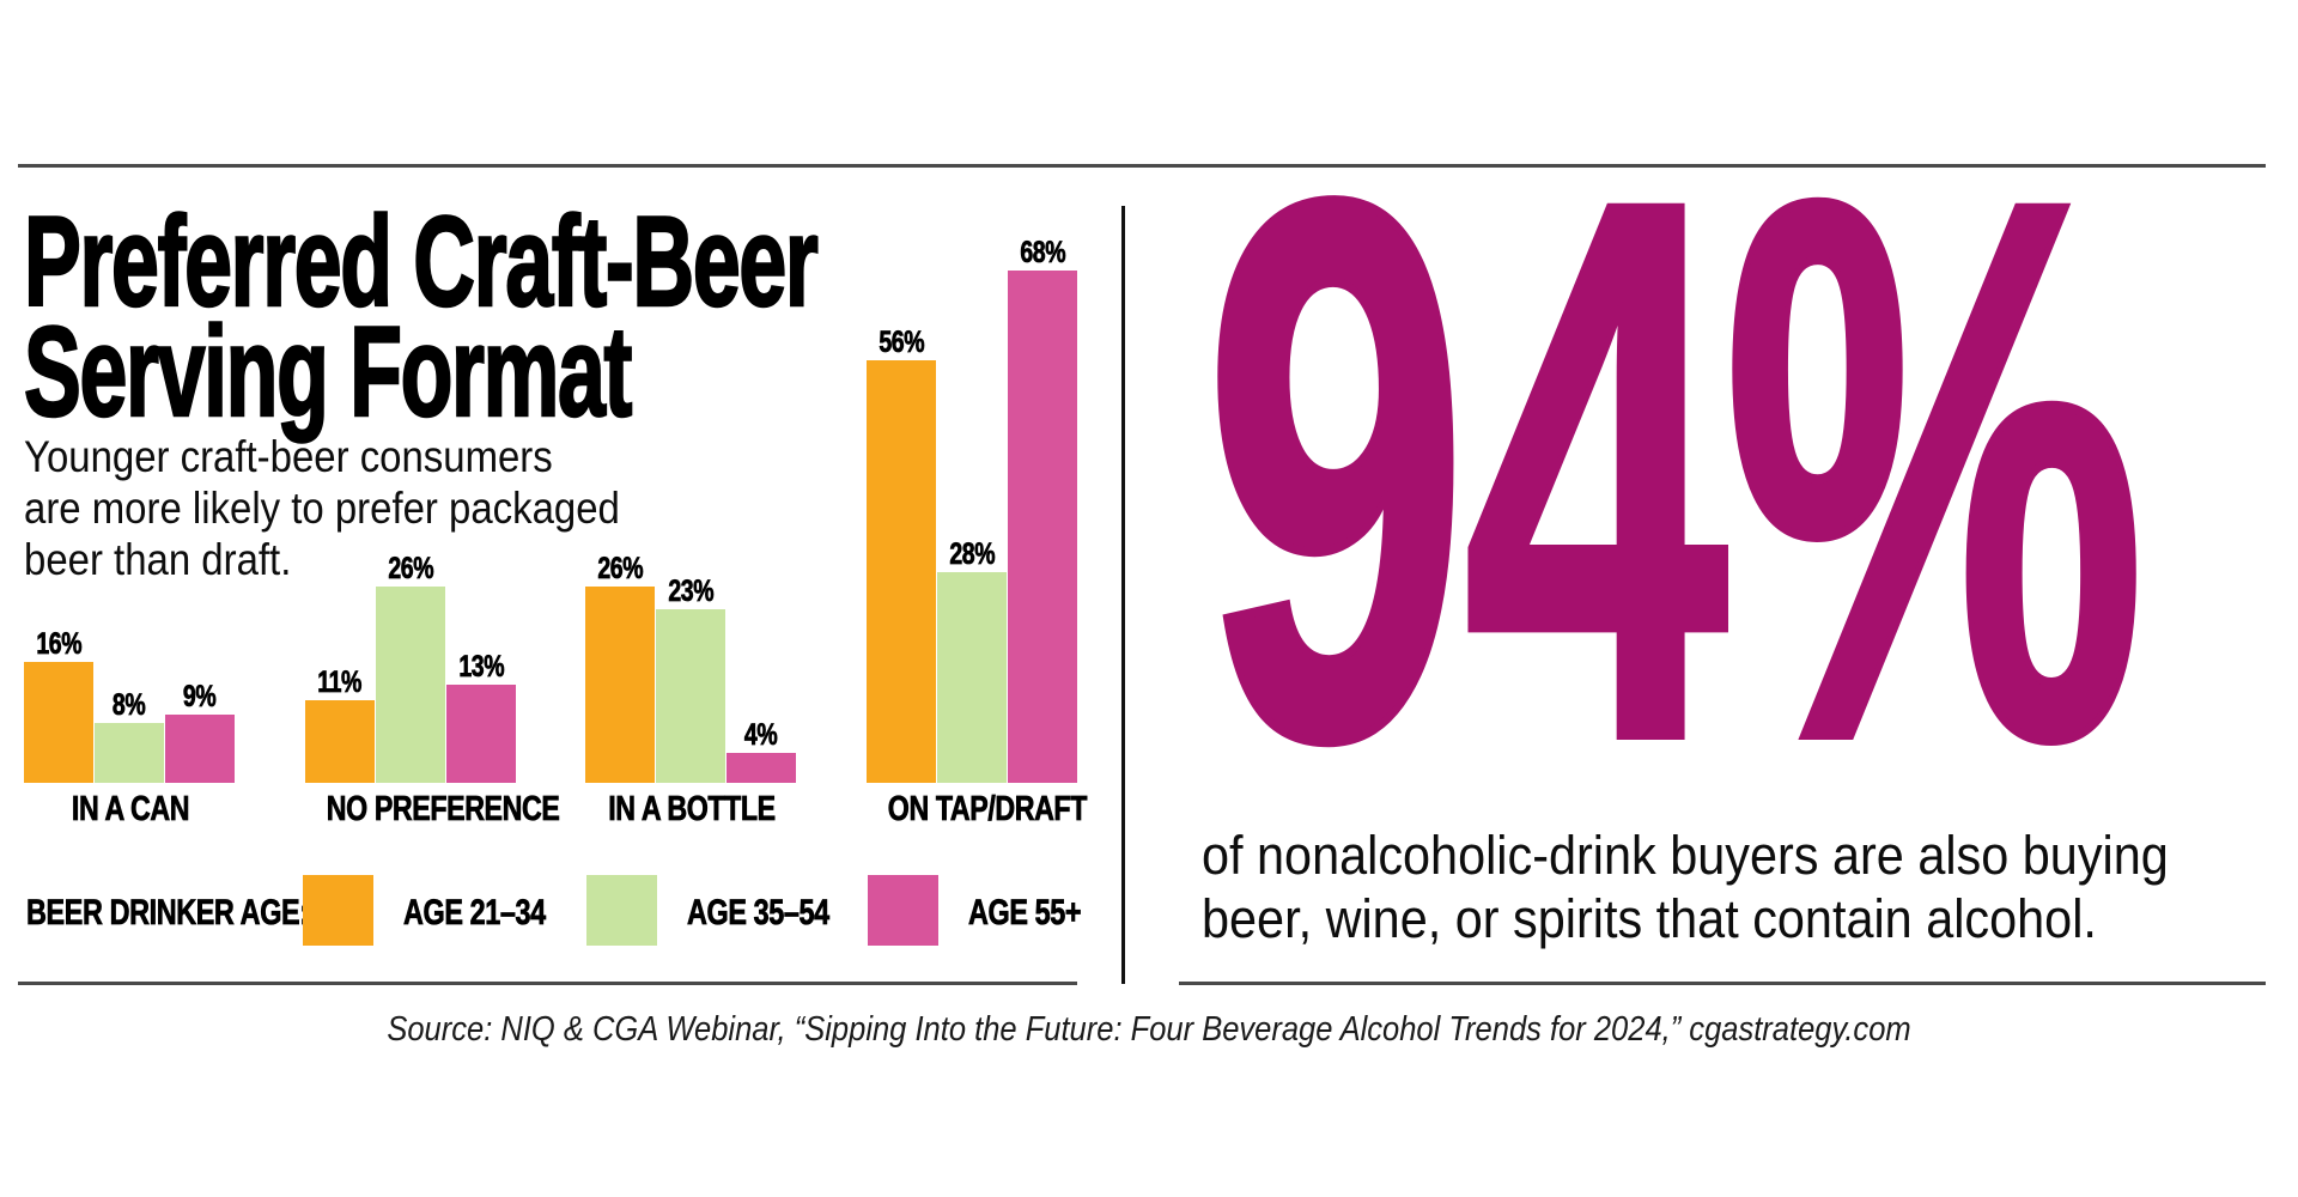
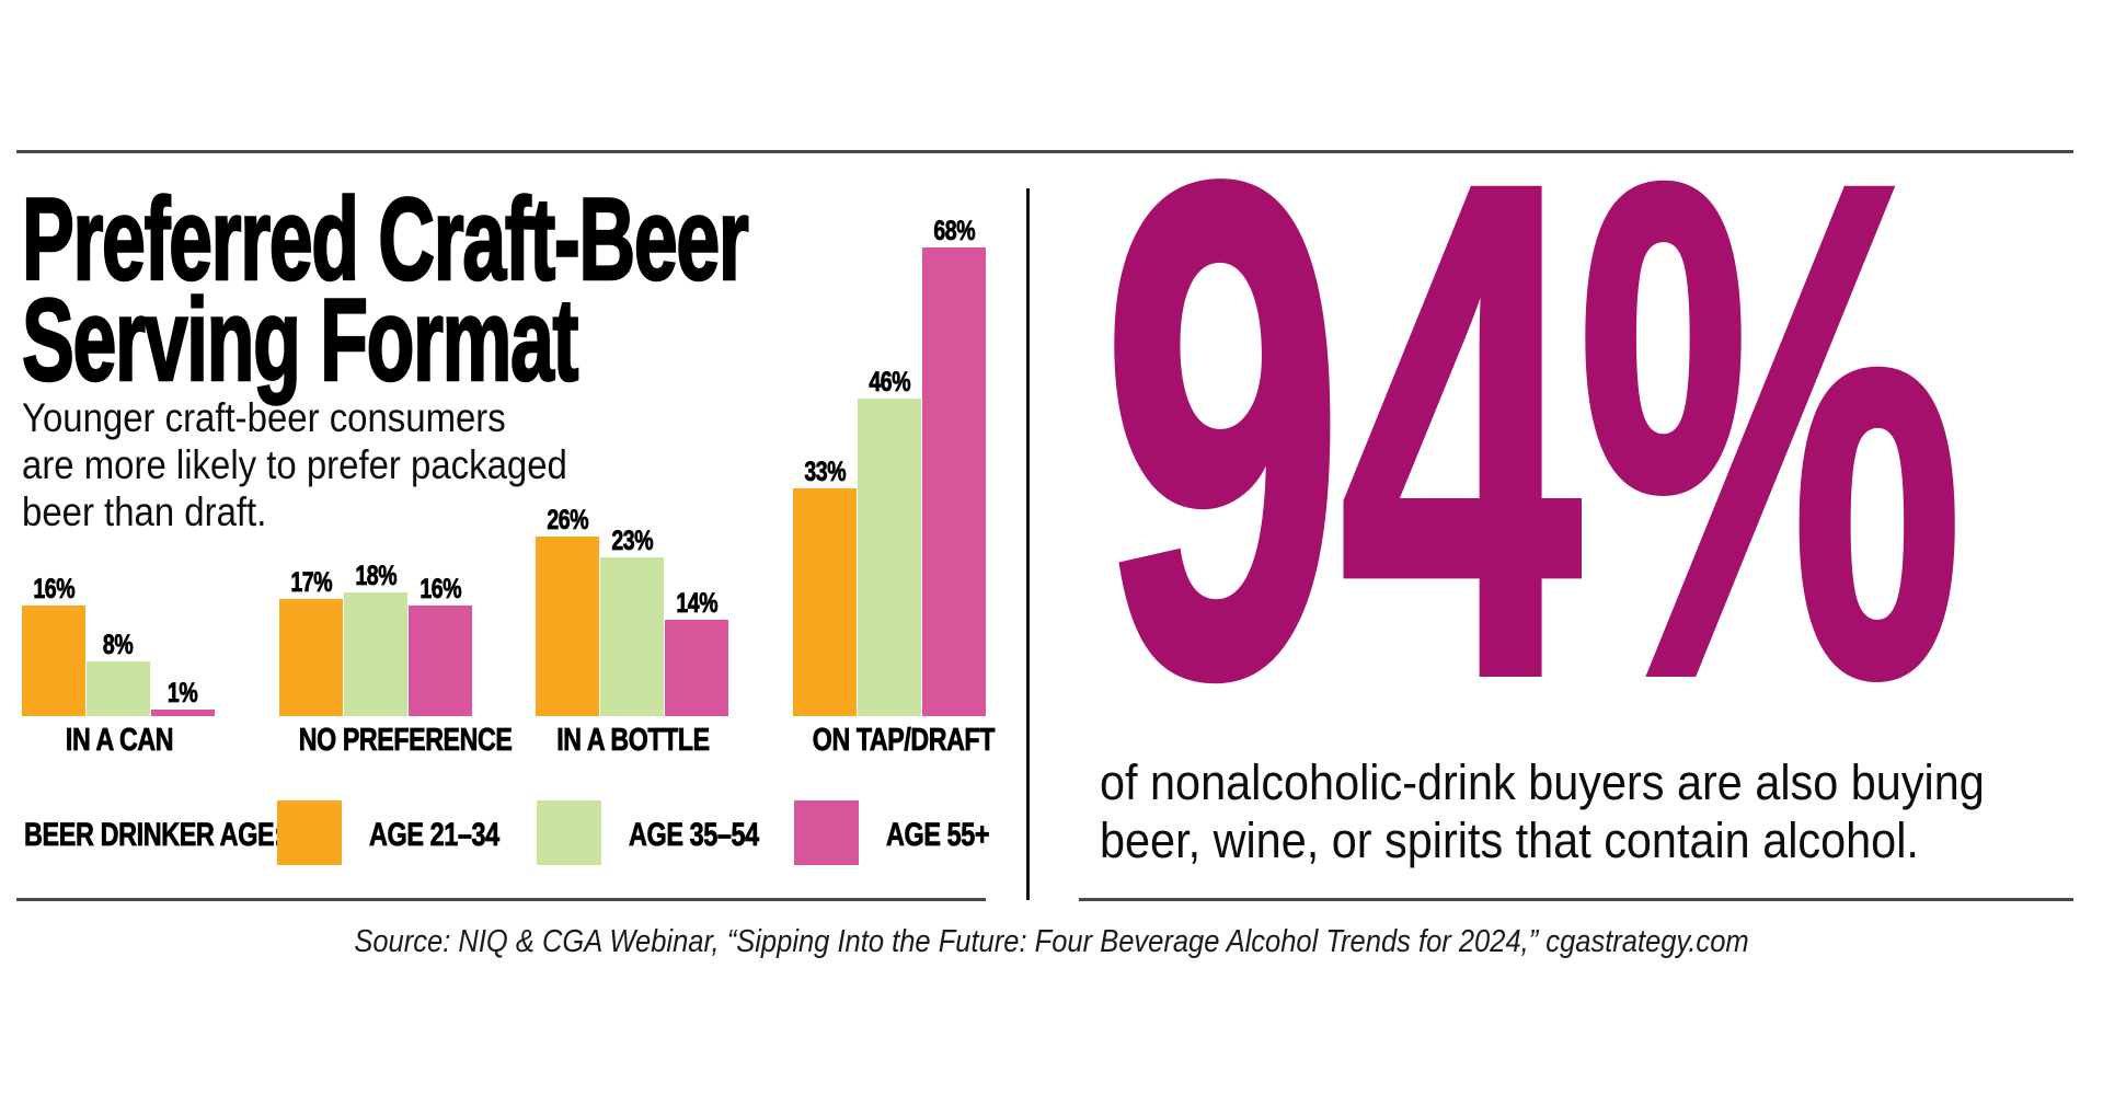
AGE 55+/IN A CAN: 9% -> 1%
AGE 21–34/NO PREFERENCE: 11% -> 17%
AGE 35–54/NO PREFERENCE: 26% -> 18%
AGE 55+/NO PREFERENCE: 13% -> 16%
AGE 55+/IN A BOTTLE: 4% -> 14%
AGE 21–34/ON TAP/DRAFT: 56% -> 33%
AGE 35–54/ON TAP/DRAFT: 28% -> 46%
